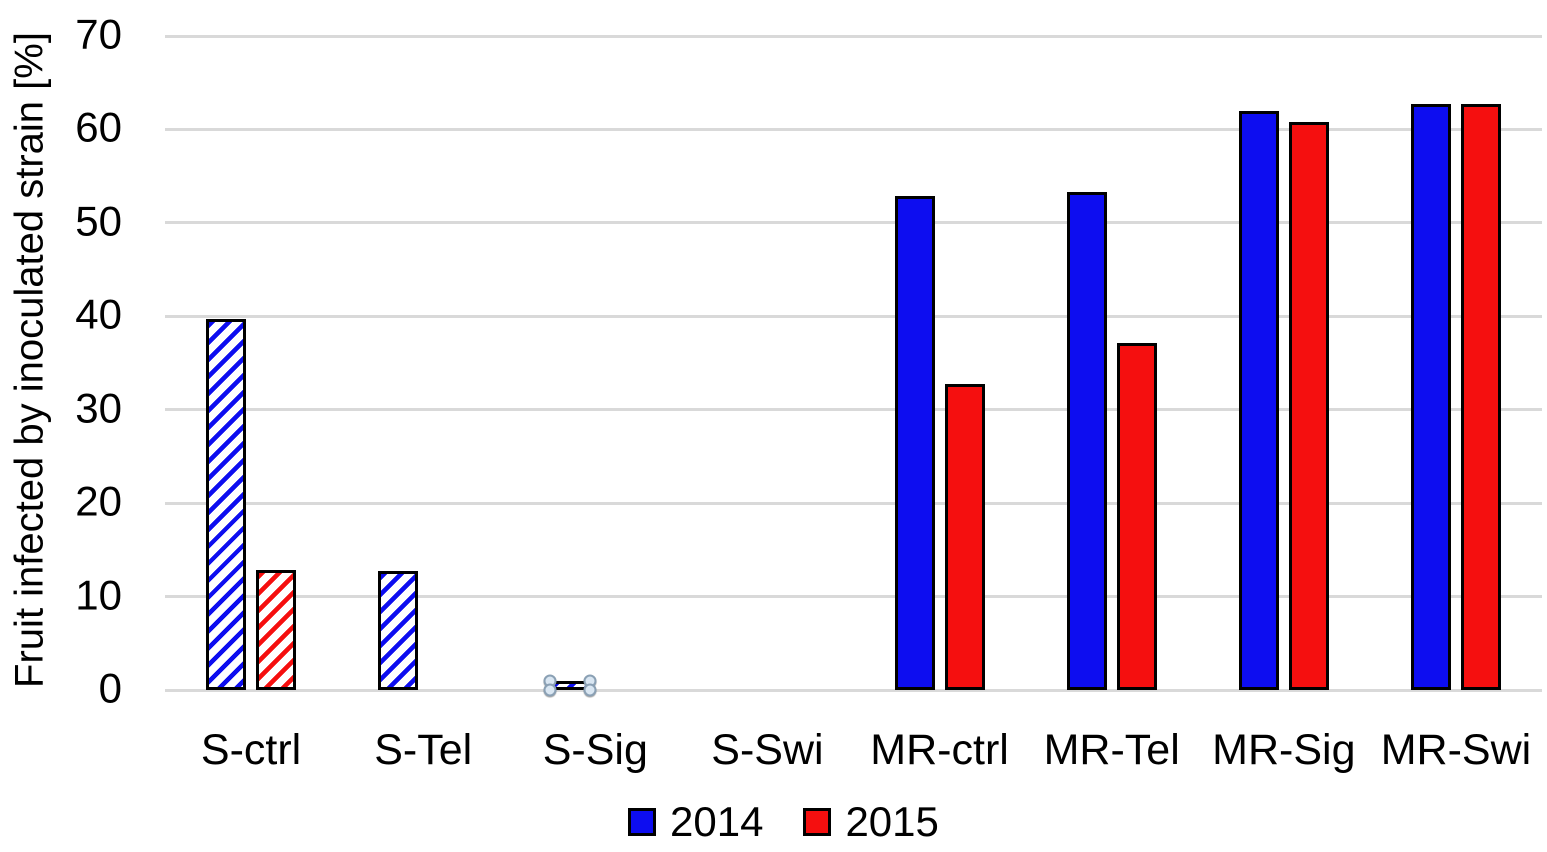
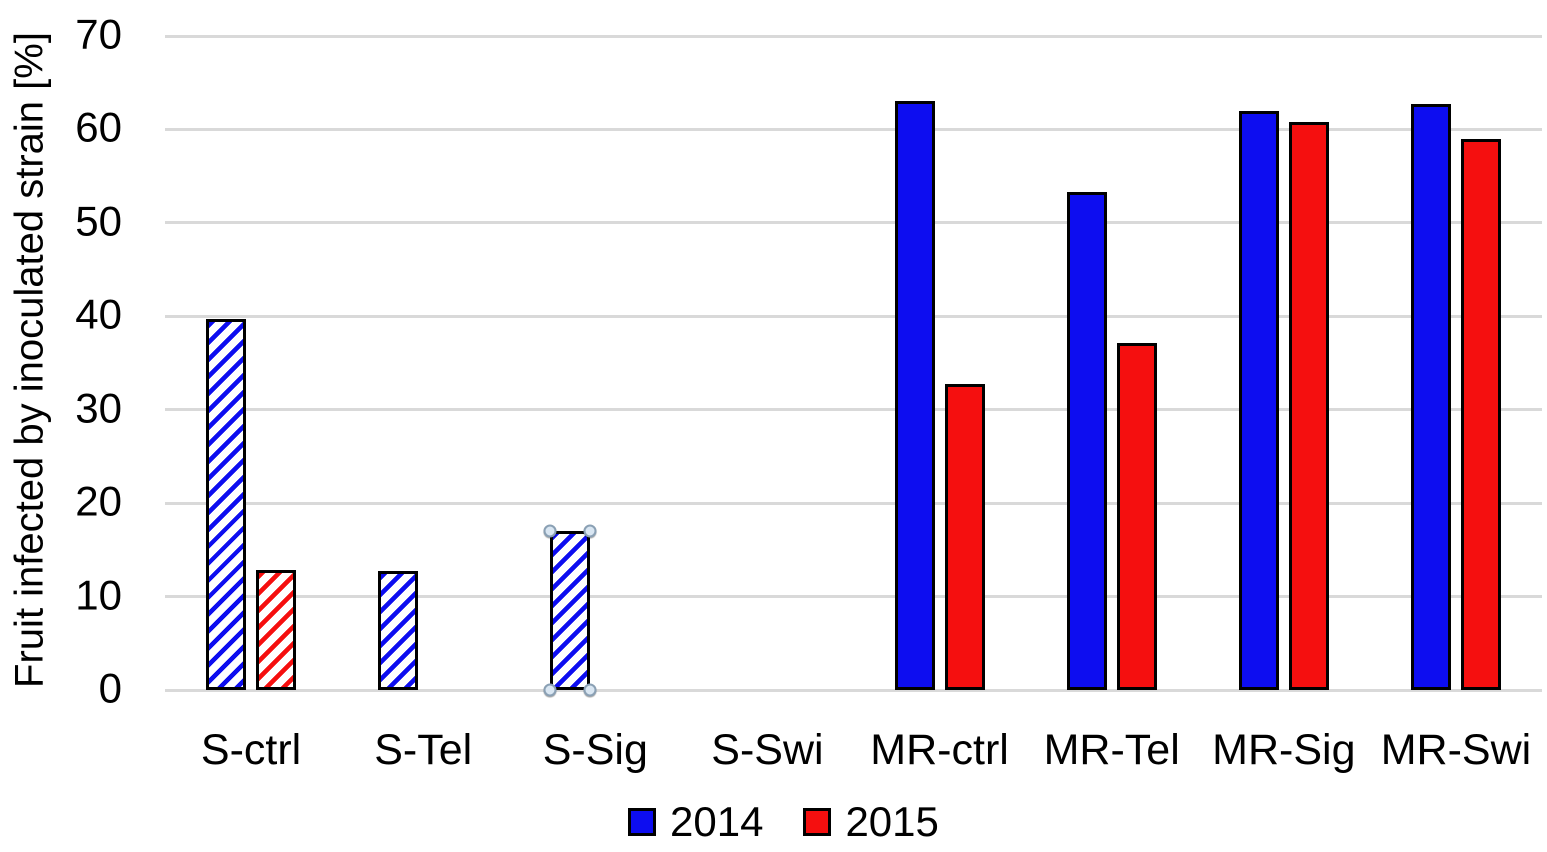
2014/S-Sig: 1 -> 17
2014/MR-ctrl: 53 -> 63
2015/MR-Swi: 63 -> 59
